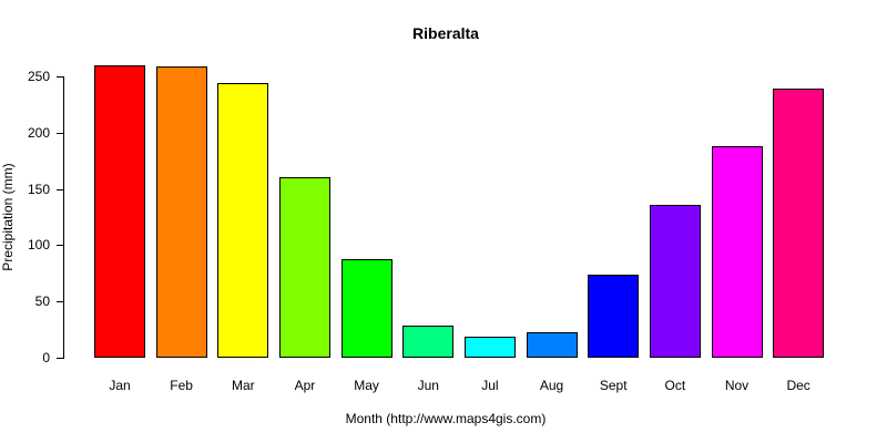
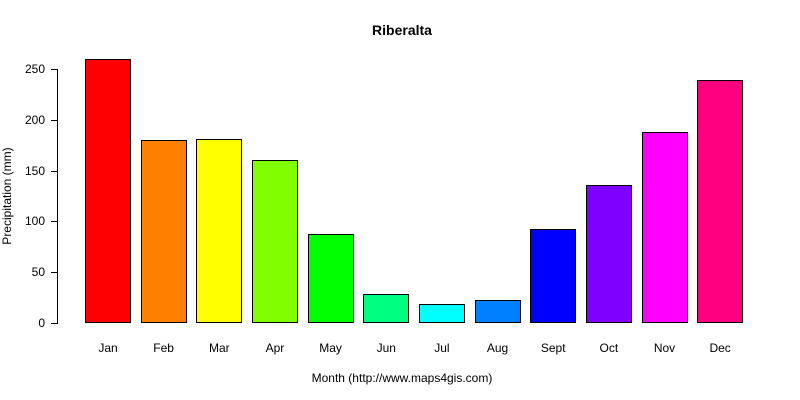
Feb: 259 -> 180
Mar: 244 -> 181
Sept: 74 -> 93
